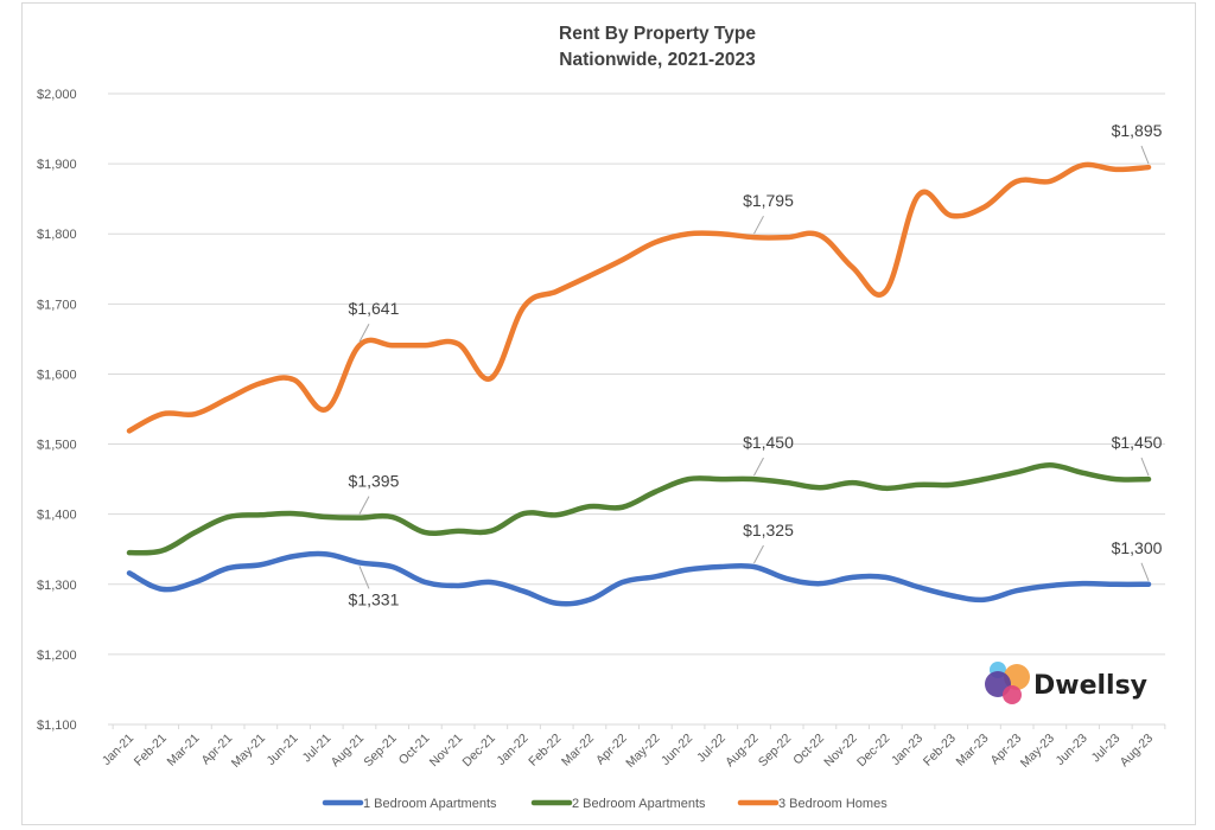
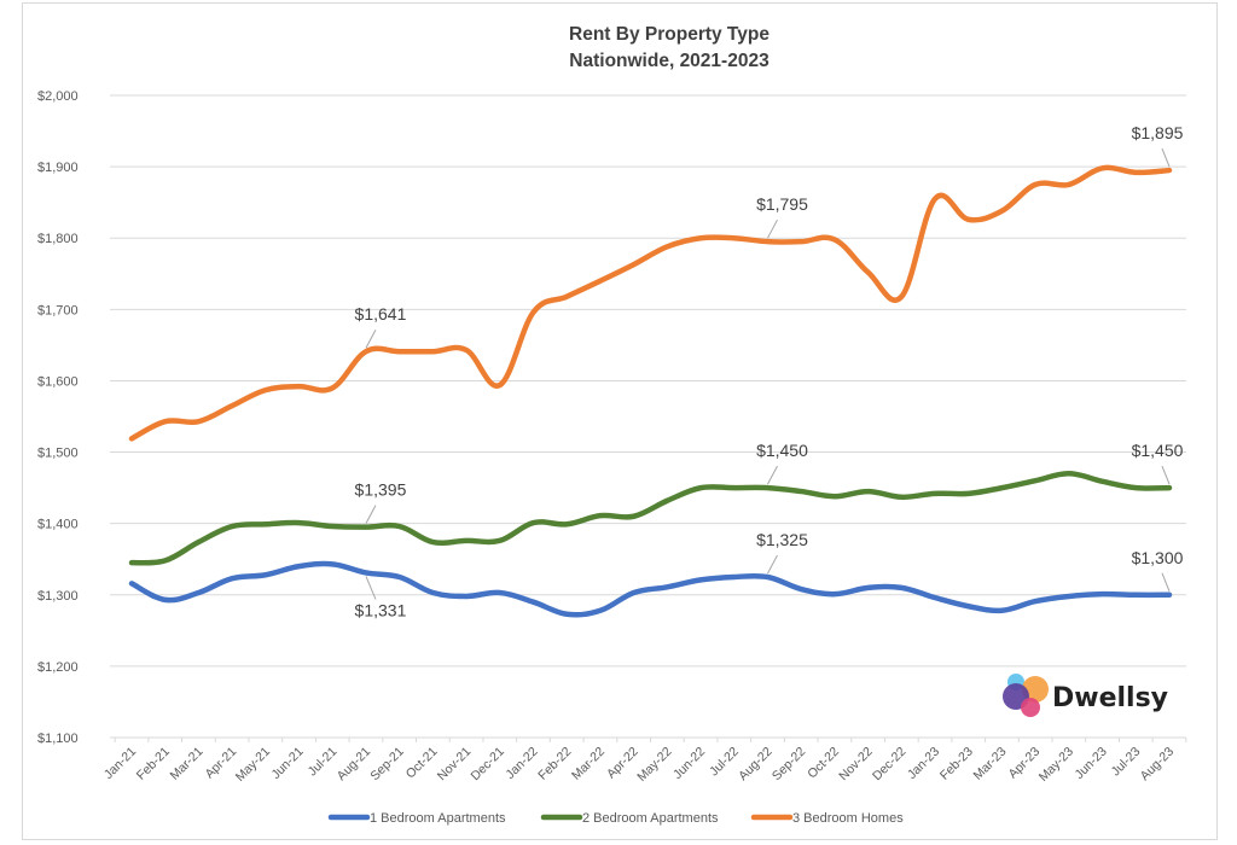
3 Bedroom Homes/Jul-21: $1550 -> $1590
